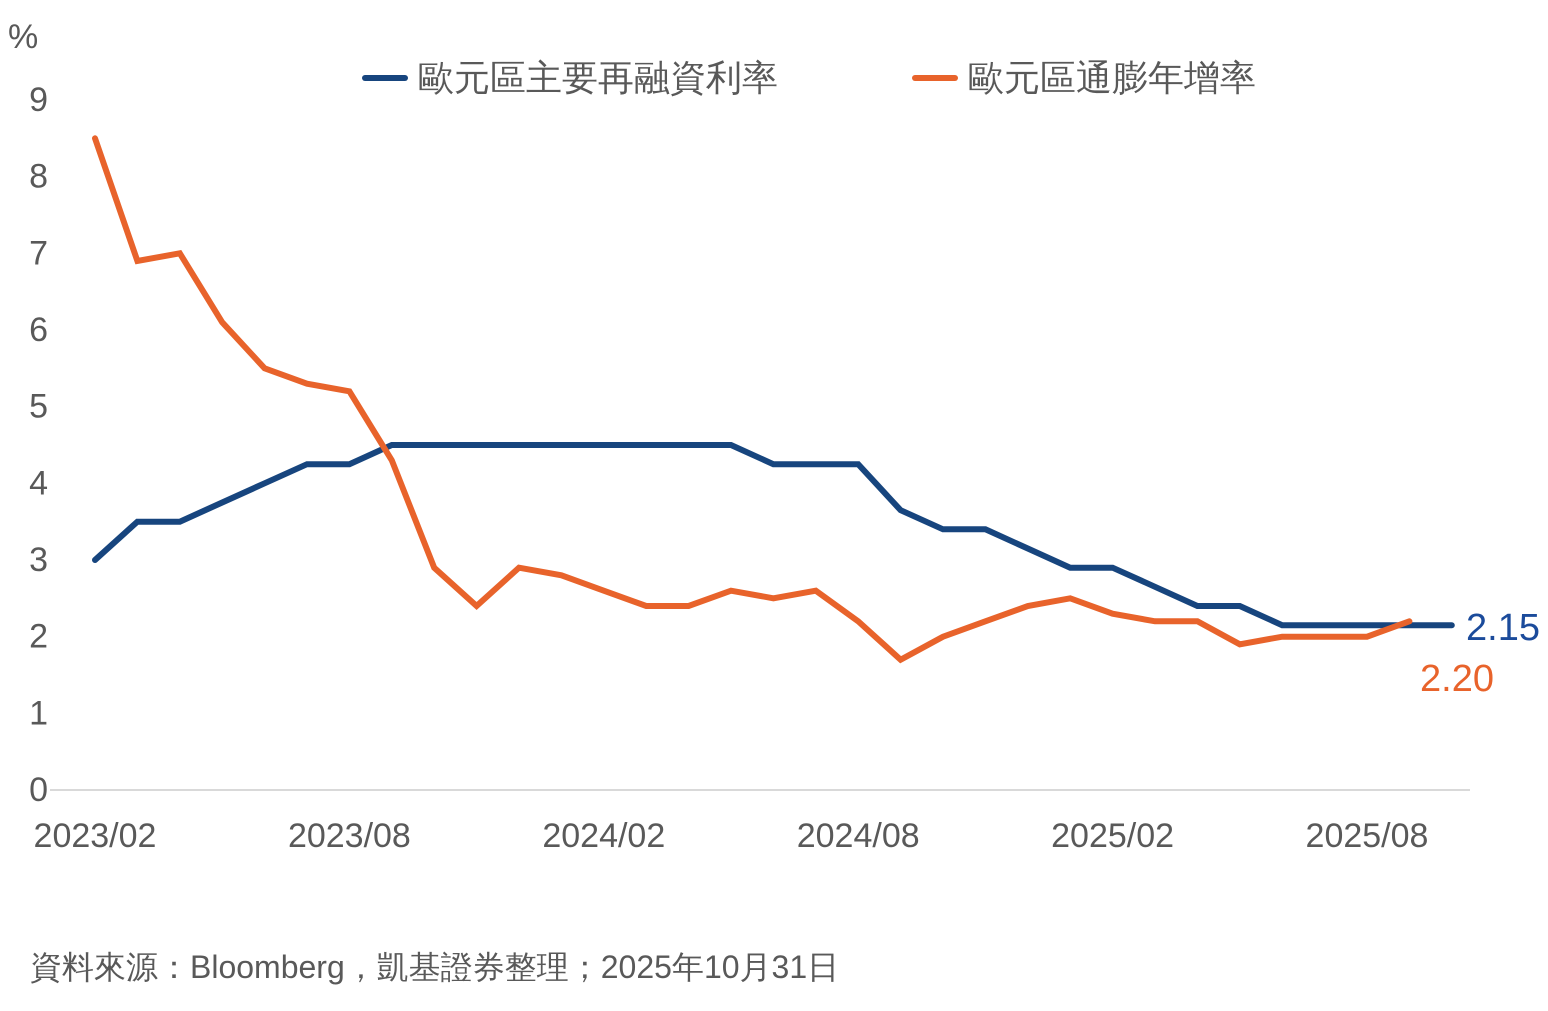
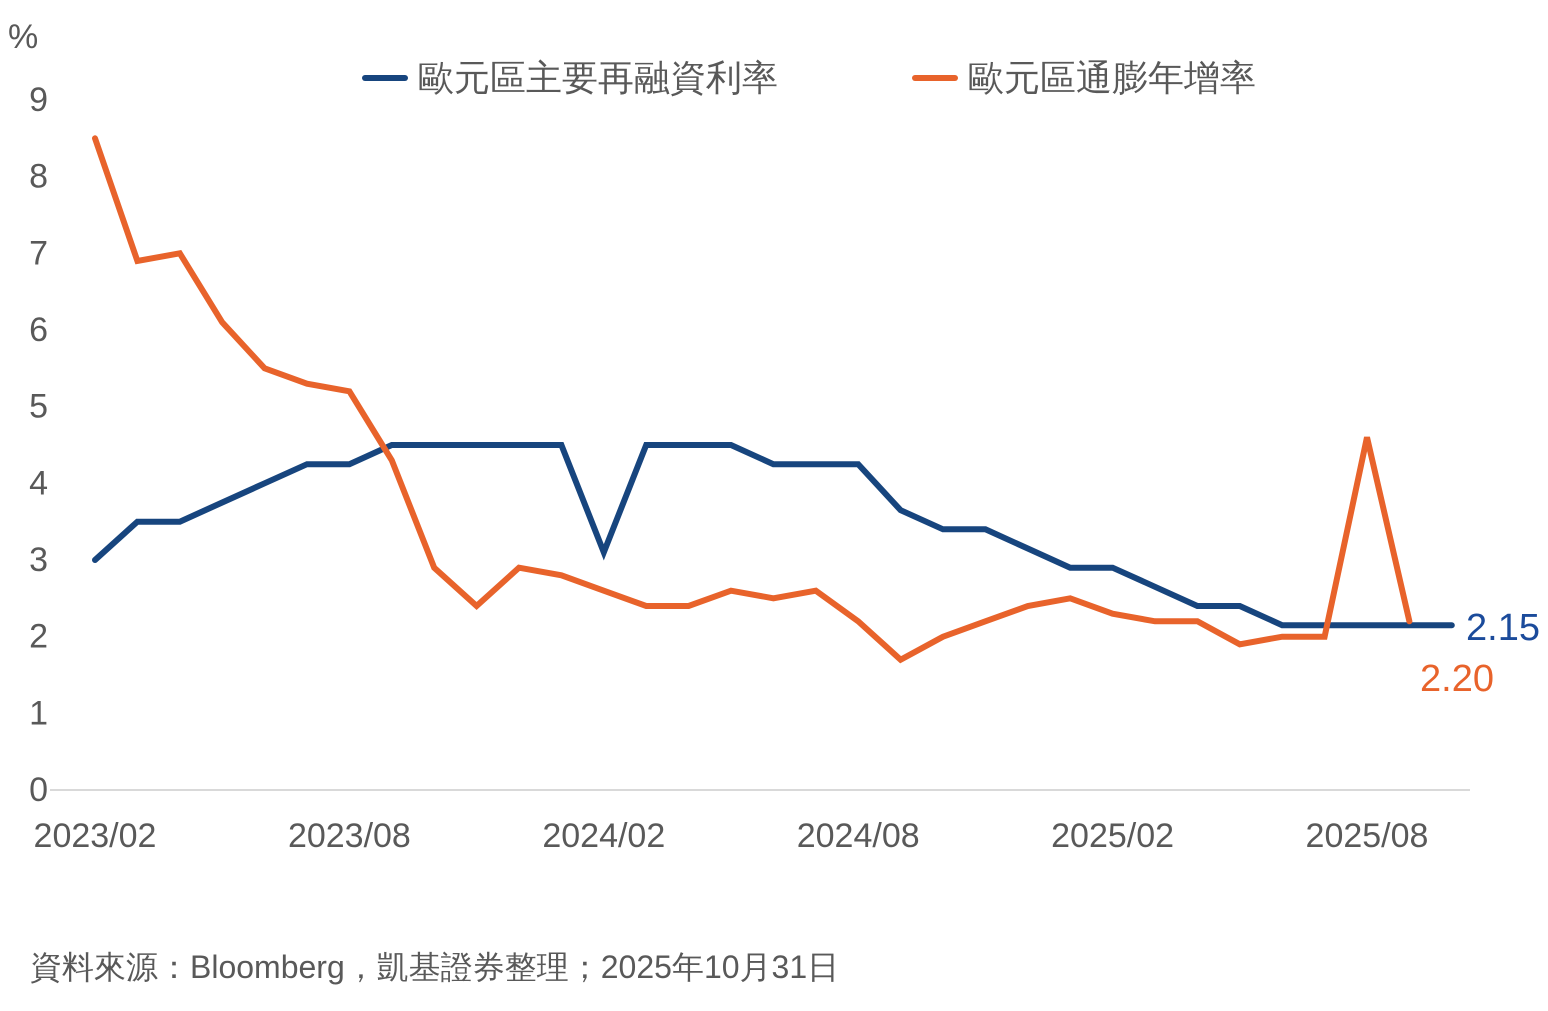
歐元區主要再融資利率/2024/02: 4.5 -> 3.1
歐元區通膨年增率/2025/08: 2.0 -> 4.6
